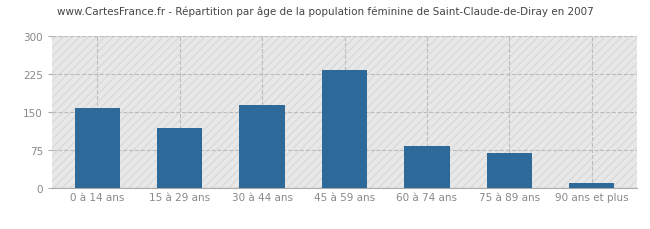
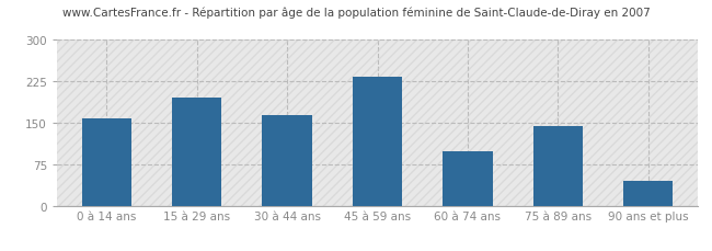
15 à 29 ans: 118 -> 194
60 à 74 ans: 83 -> 98
75 à 89 ans: 68 -> 144
90 ans et plus: 10 -> 44
